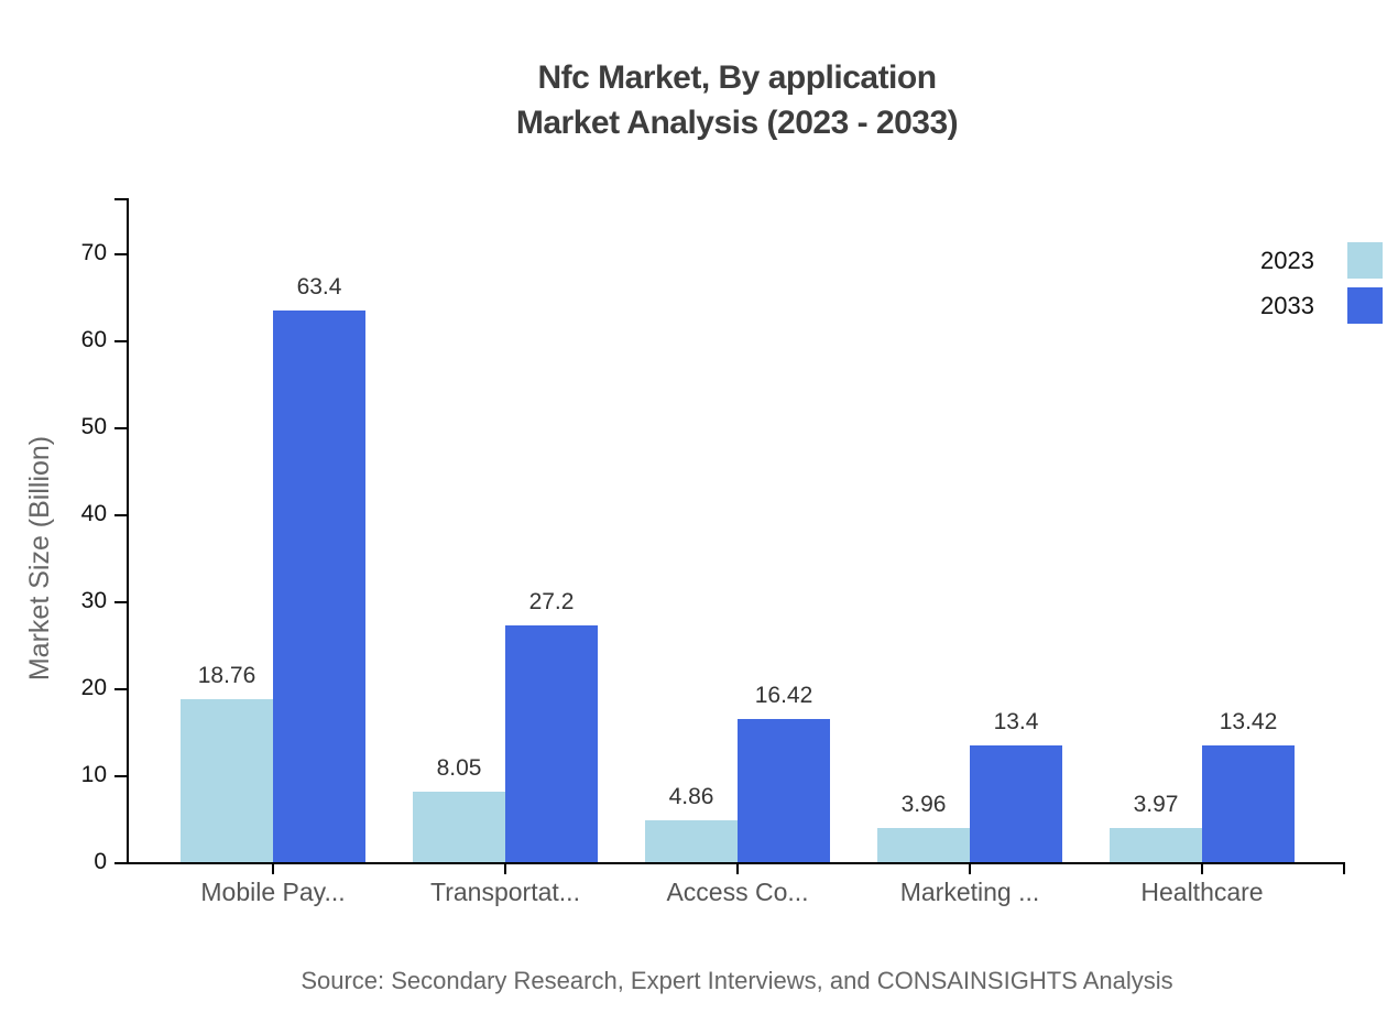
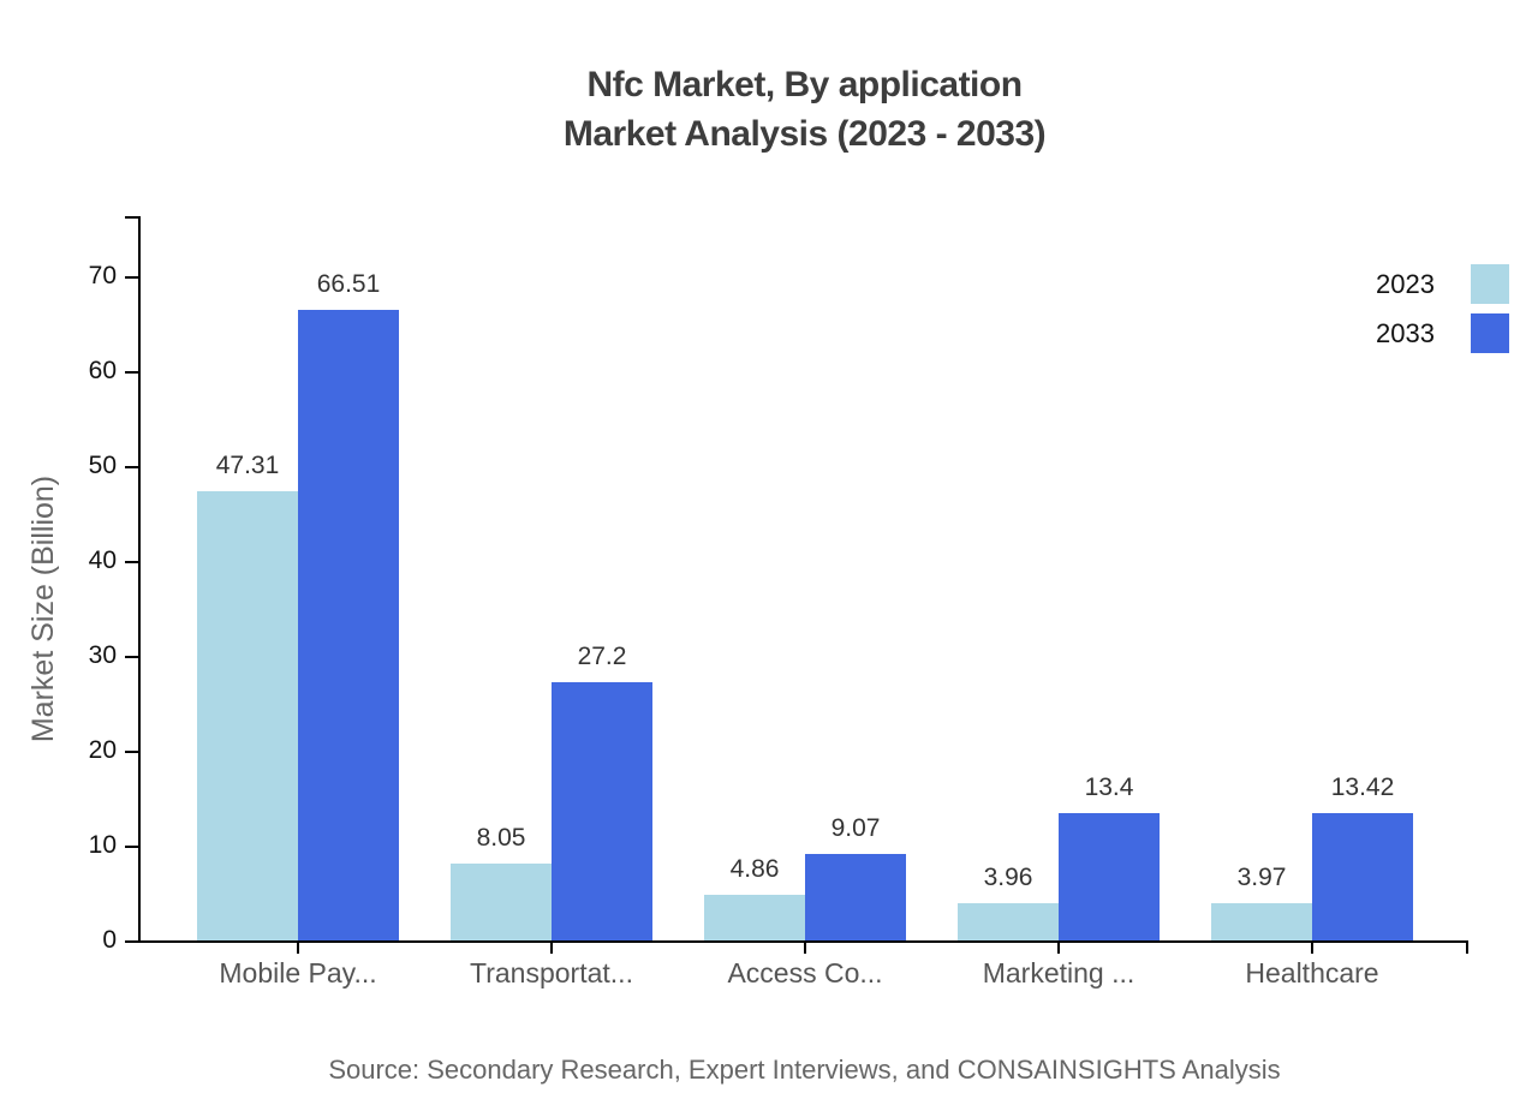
2023/Mobile Pay...: 18.76 -> 47.31
2033/Mobile Pay...: 63.4 -> 66.51
2033/Access Co...: 16.42 -> 9.07
